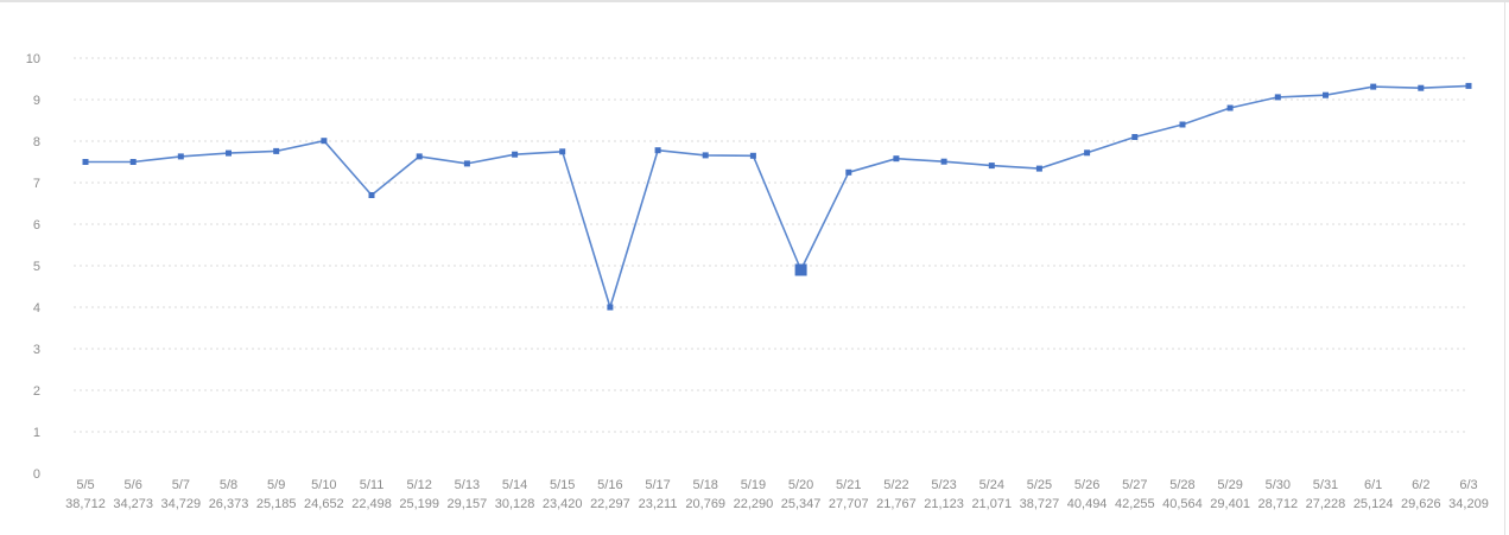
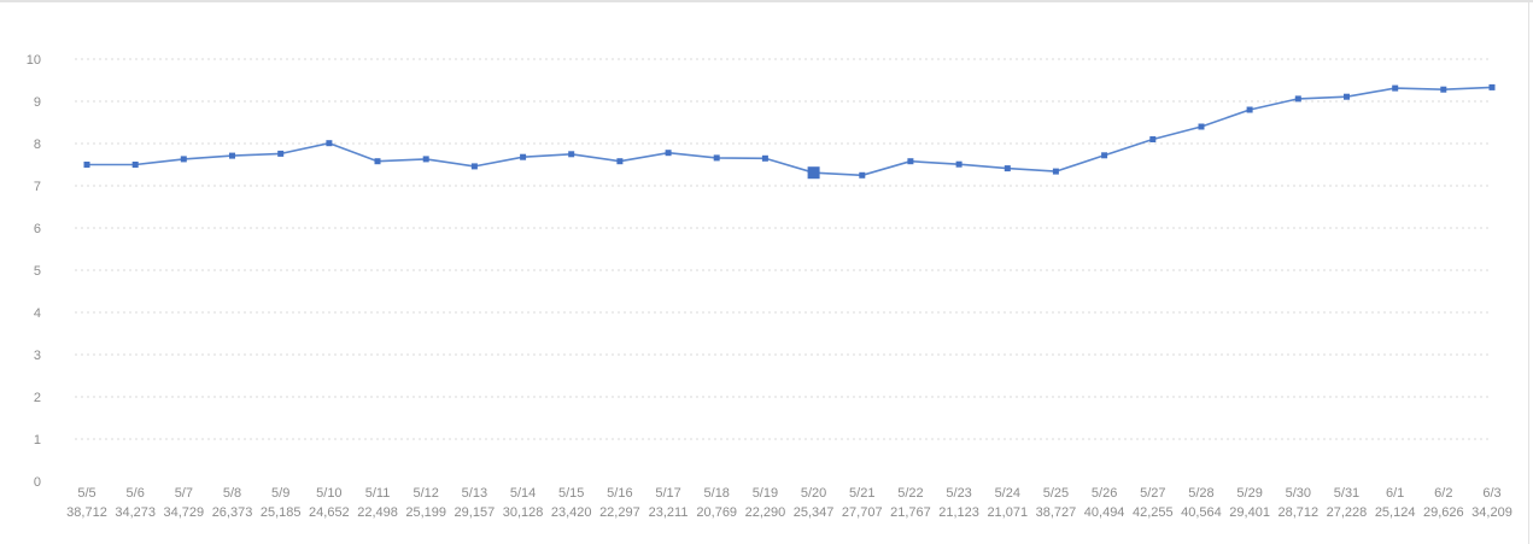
5/11: 6.7 -> 7.6
5/16: 4.0 -> 7.6
5/20: 4.9 -> 7.3
